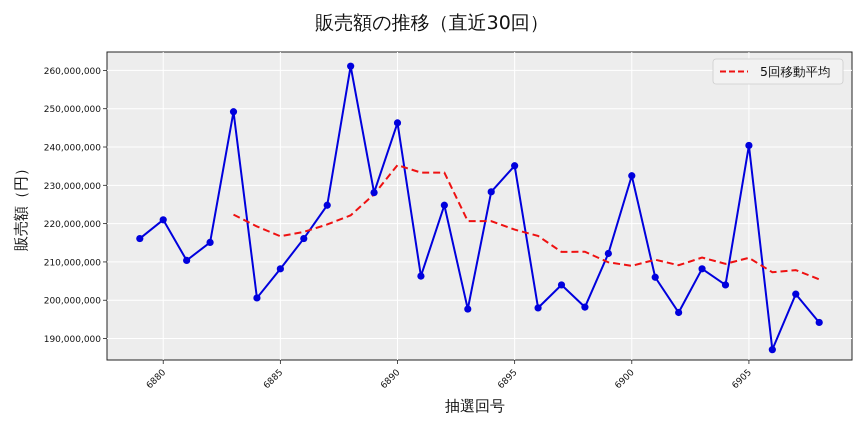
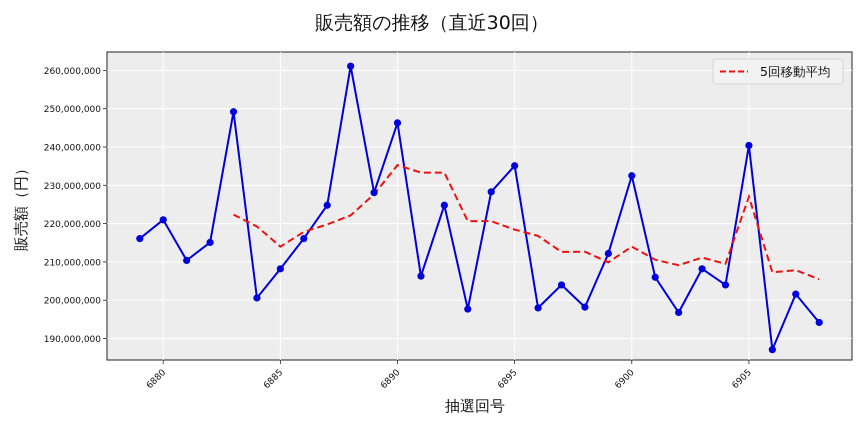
5回移動平均/6885: 217000000 -> 214000000
5回移動平均/6900: 209000000 -> 214000000
5回移動平均/6905: 211000000 -> 227000000
